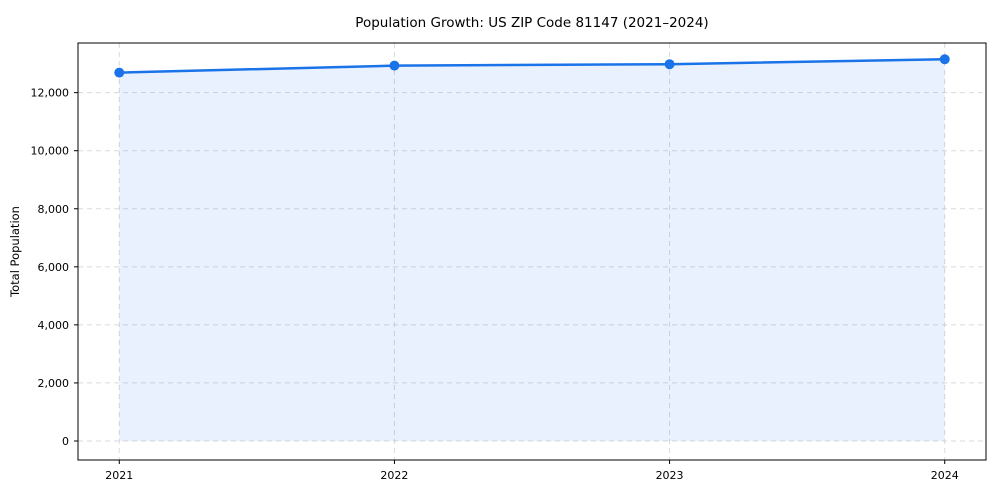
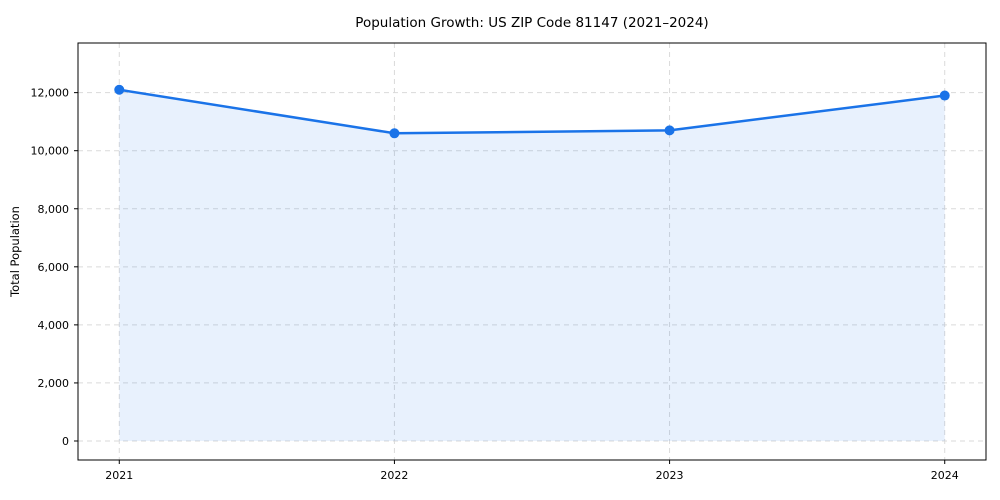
2021: 12700 -> 12100
2022: 12900 -> 10600
2023: 13000 -> 10700
2024: 13200 -> 11900
